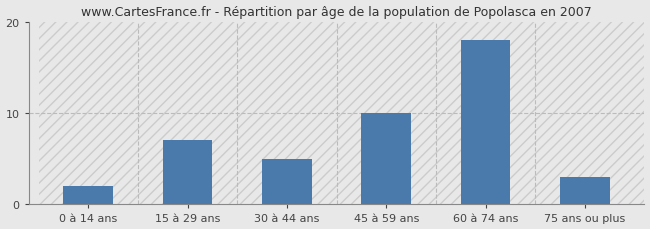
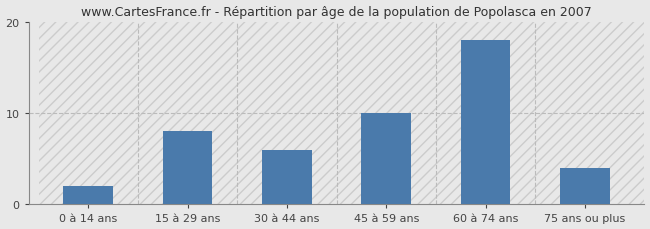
15 à 29 ans: 7 -> 8
30 à 44 ans: 5 -> 6
75 ans ou plus: 3 -> 4
